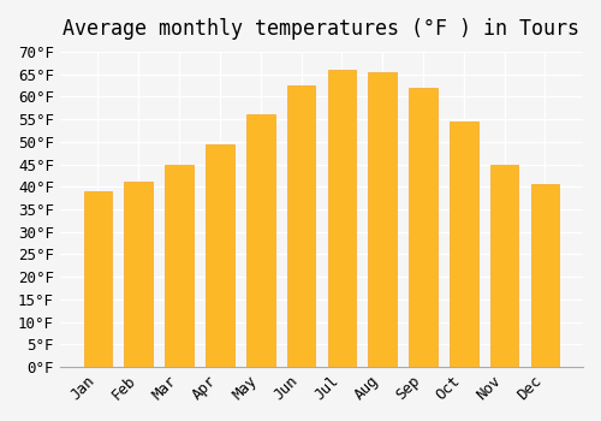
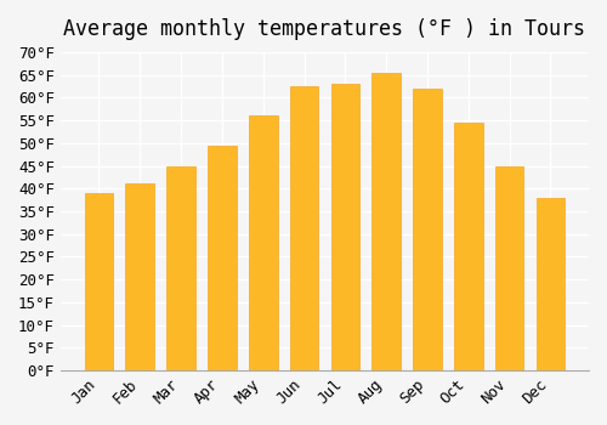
Jul: 66.0°F -> 63.0°F
Dec: 40.5°F -> 38.0°F
